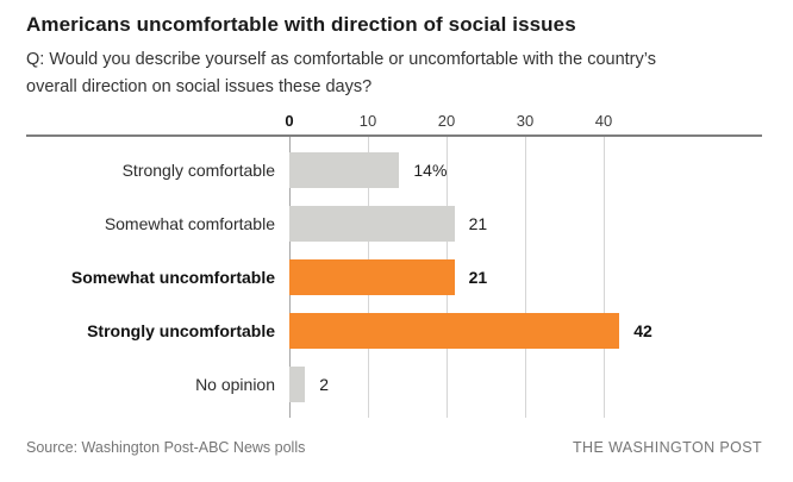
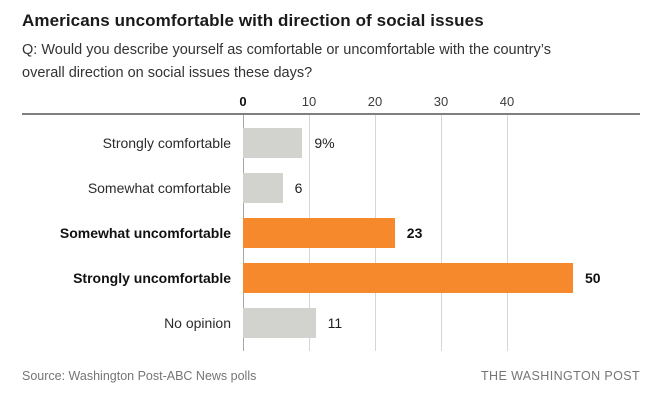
Strongly comfortable: 14% -> 9%
Somewhat comfortable: 21 -> 6
Somewhat uncomfortable: 21 -> 23
Strongly uncomfortable: 42 -> 50
No opinion: 2 -> 11
